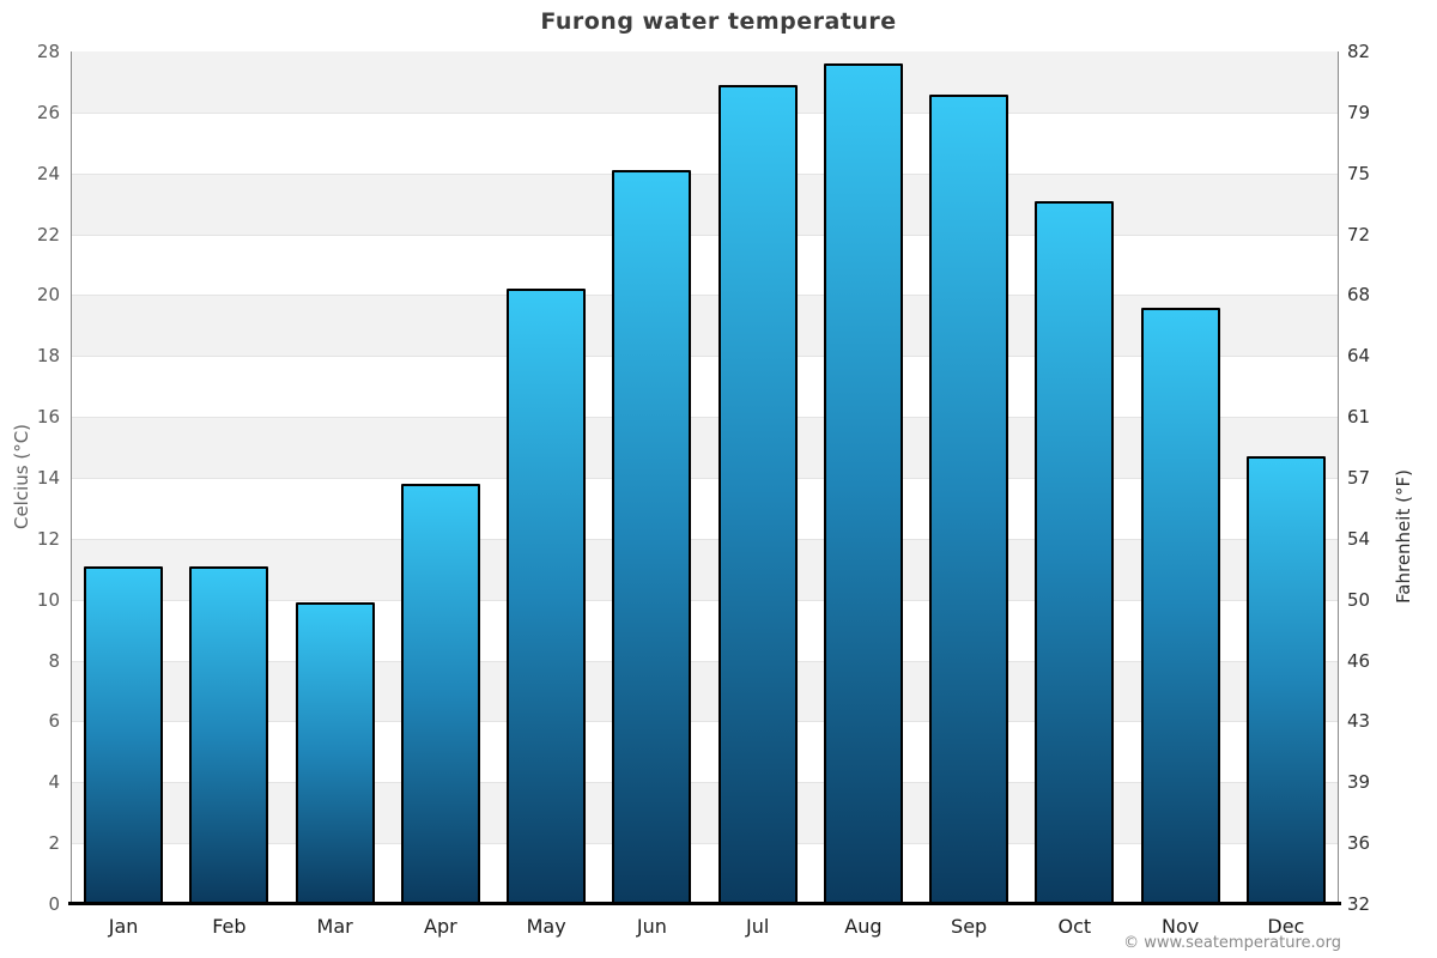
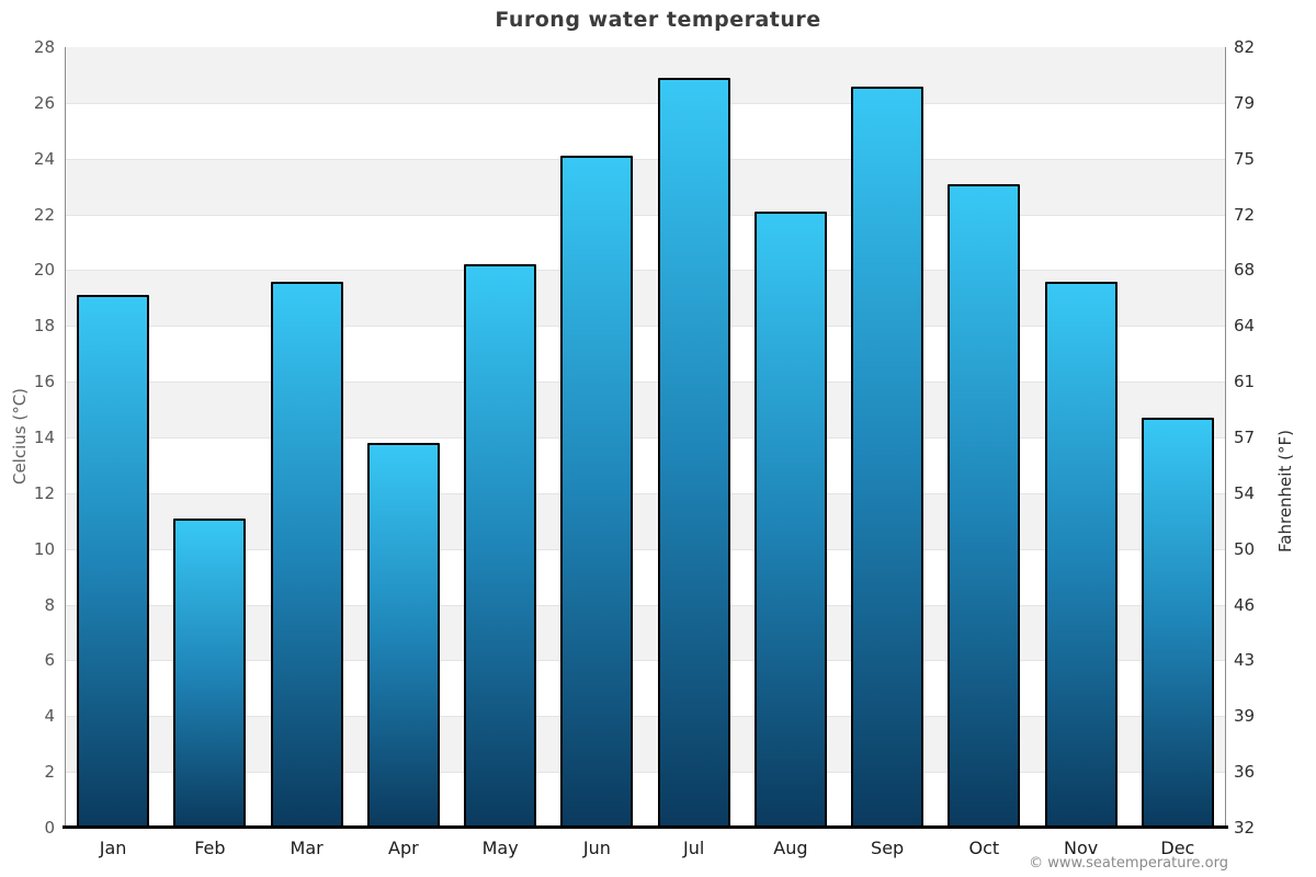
Jan: 11.1 -> 19.1
Mar: 9.9 -> 19.6
Aug: 27.6 -> 22.1
